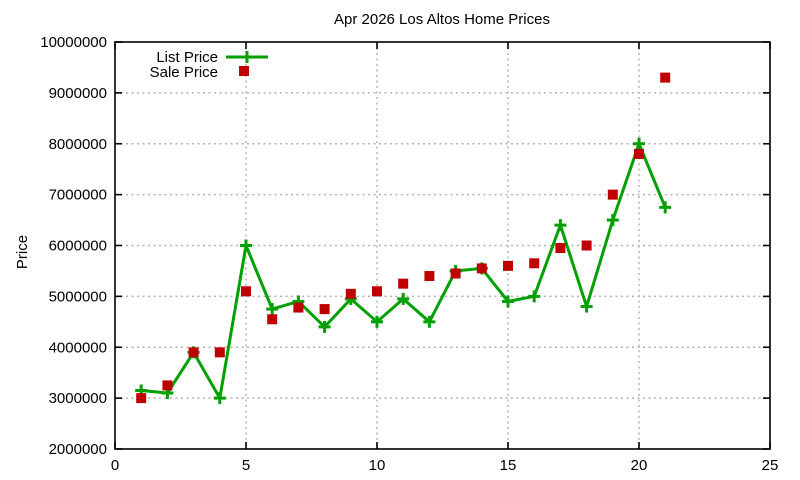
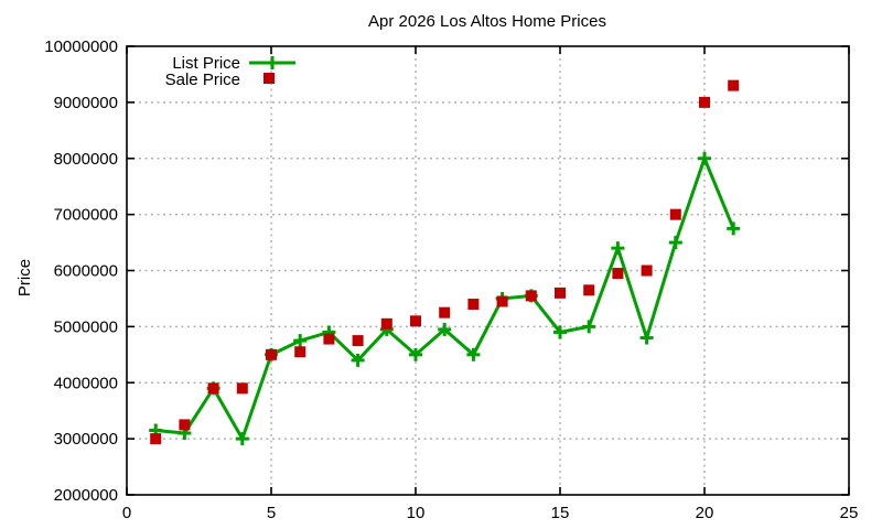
List Price/5: 6000000 -> 4500000
Sale Price/5: 5100000 -> 4500000
Sale Price/20: 7800000 -> 9000000
